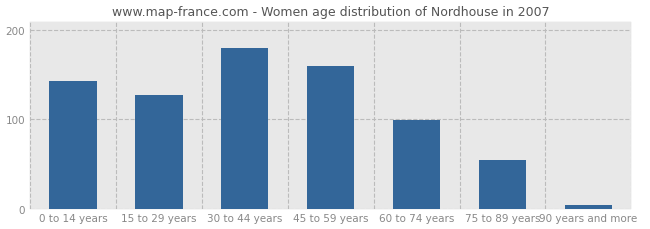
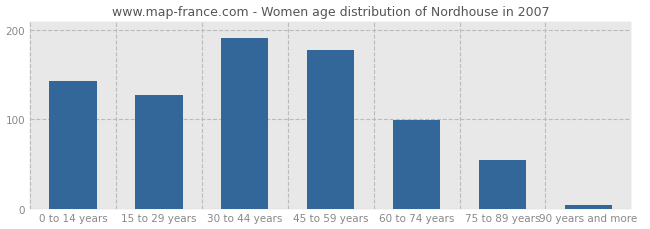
30 to 44 years: 180 -> 191
45 to 59 years: 160 -> 178
